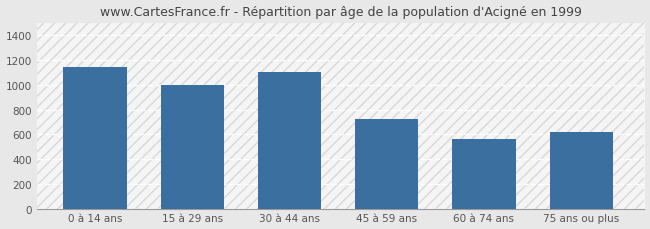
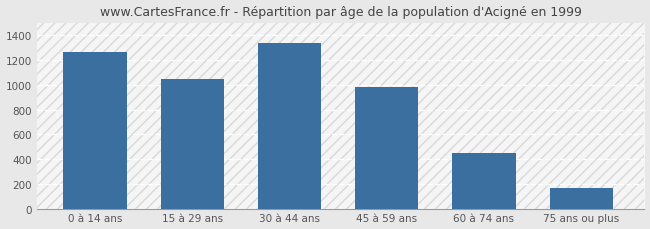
0 à 14 ans: 1140 -> 1260
15 à 29 ans: 1000 -> 1050
30 à 44 ans: 1100 -> 1340
45 à 59 ans: 720 -> 980
60 à 74 ans: 560 -> 450
75 ans ou plus: 620 -> 160
